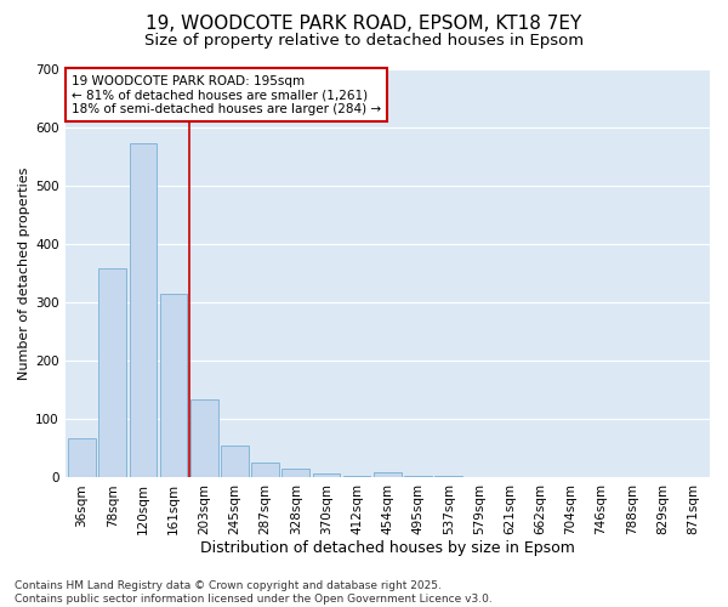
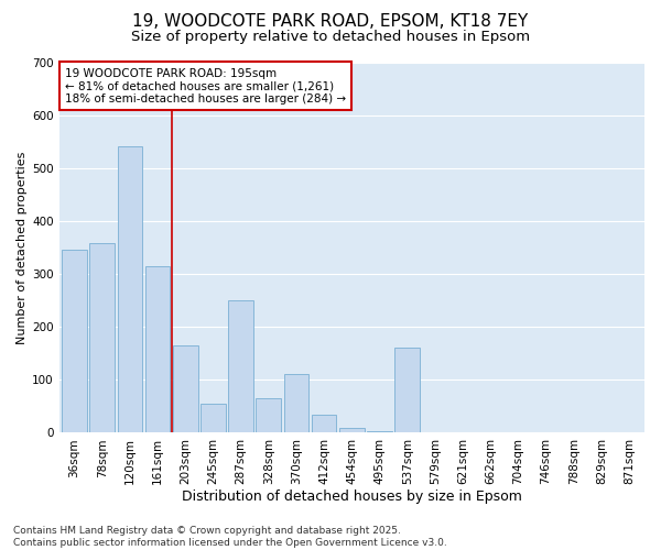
36sqm: 68 -> 345
120sqm: 572 -> 540
203sqm: 133 -> 165
287sqm: 26 -> 250
328sqm: 15 -> 65
370sqm: 6 -> 110
412sqm: 3 -> 35
537sqm: 3 -> 160
